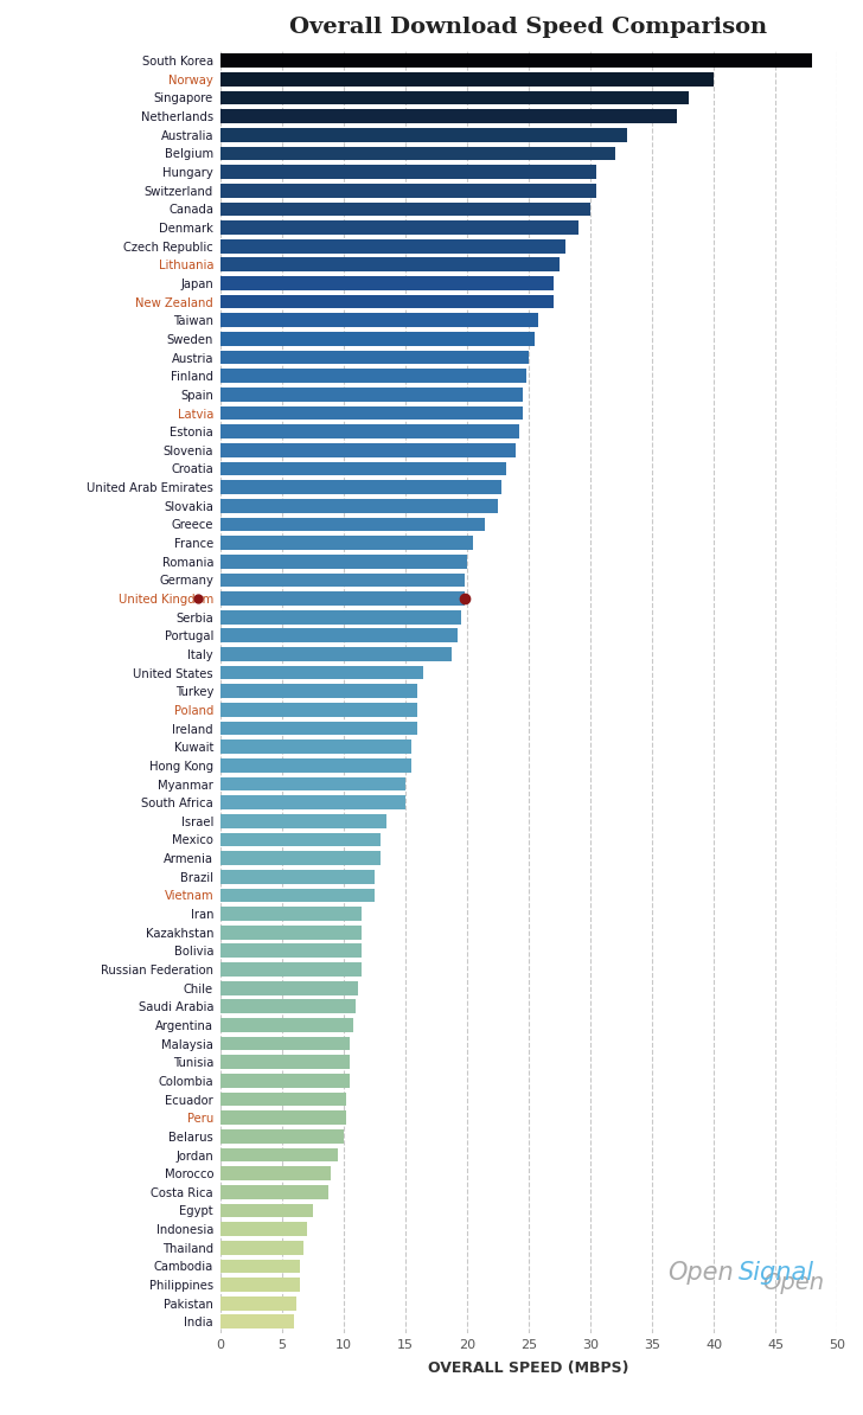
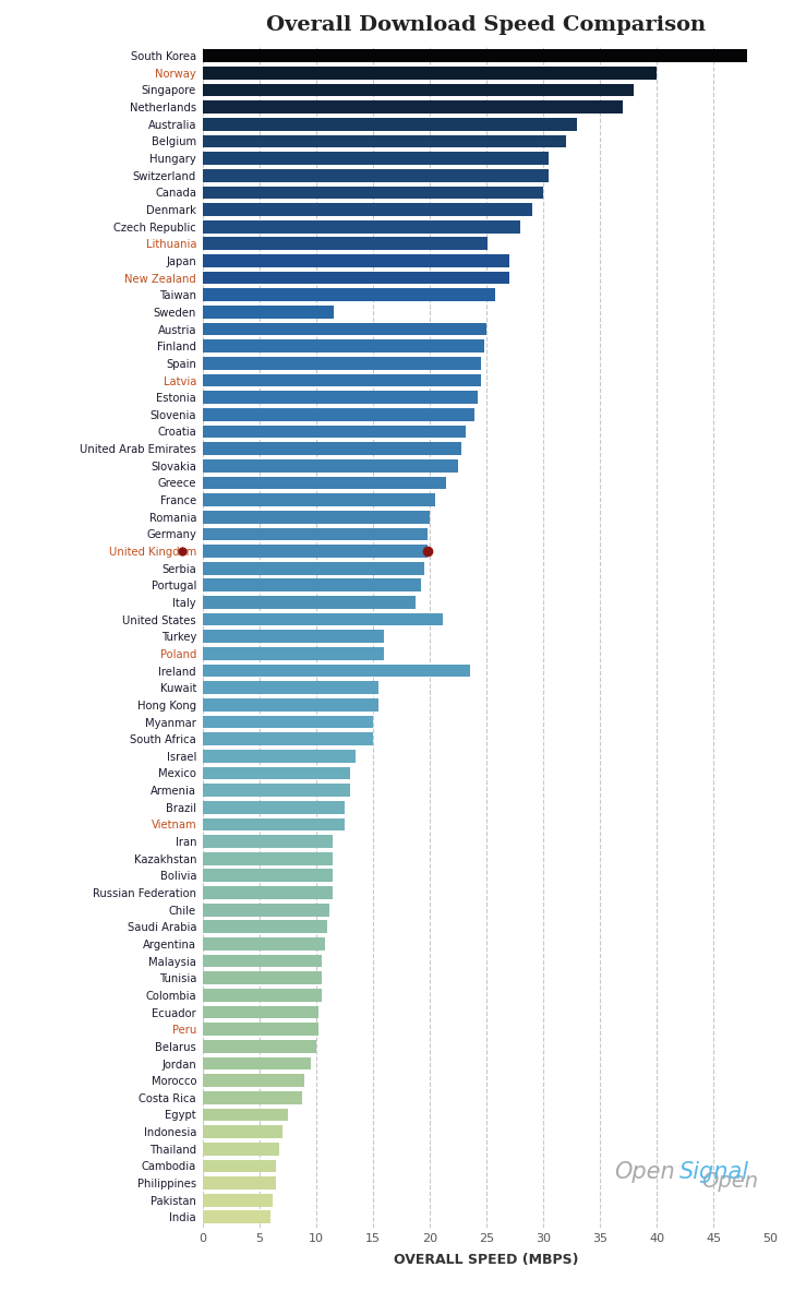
Lithuania: 27.5 -> 25.1
Sweden: 25.5 -> 11.6
United States: 16.5 -> 21.2
Ireland: 16.0 -> 23.6
